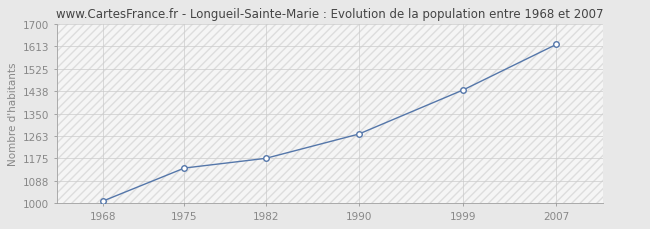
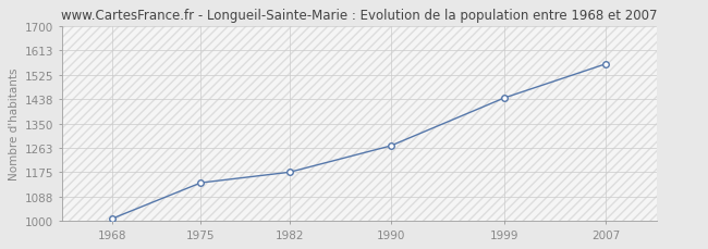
2007: 1621 -> 1565
